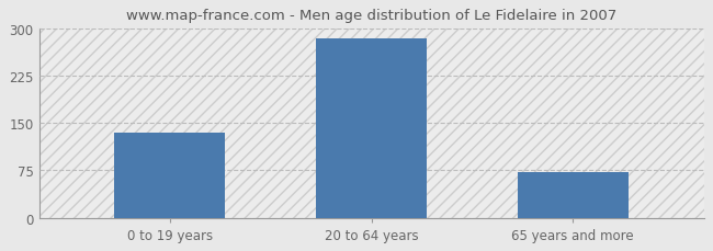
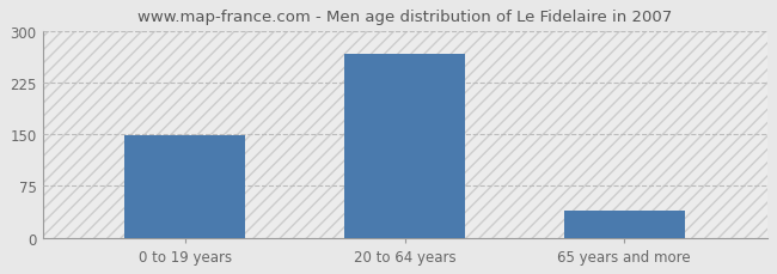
0 to 19 years: 135 -> 148
20 to 64 years: 283 -> 266
65 years and more: 72 -> 40
